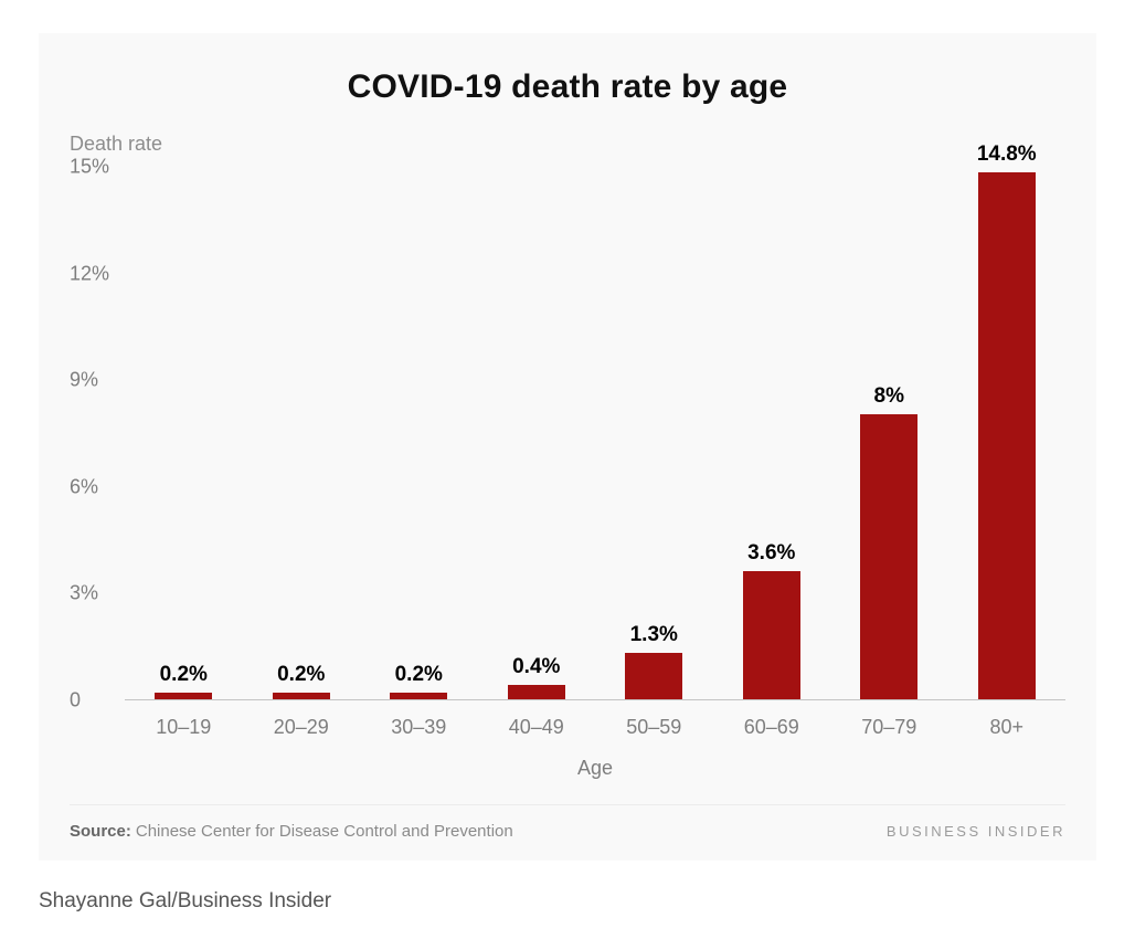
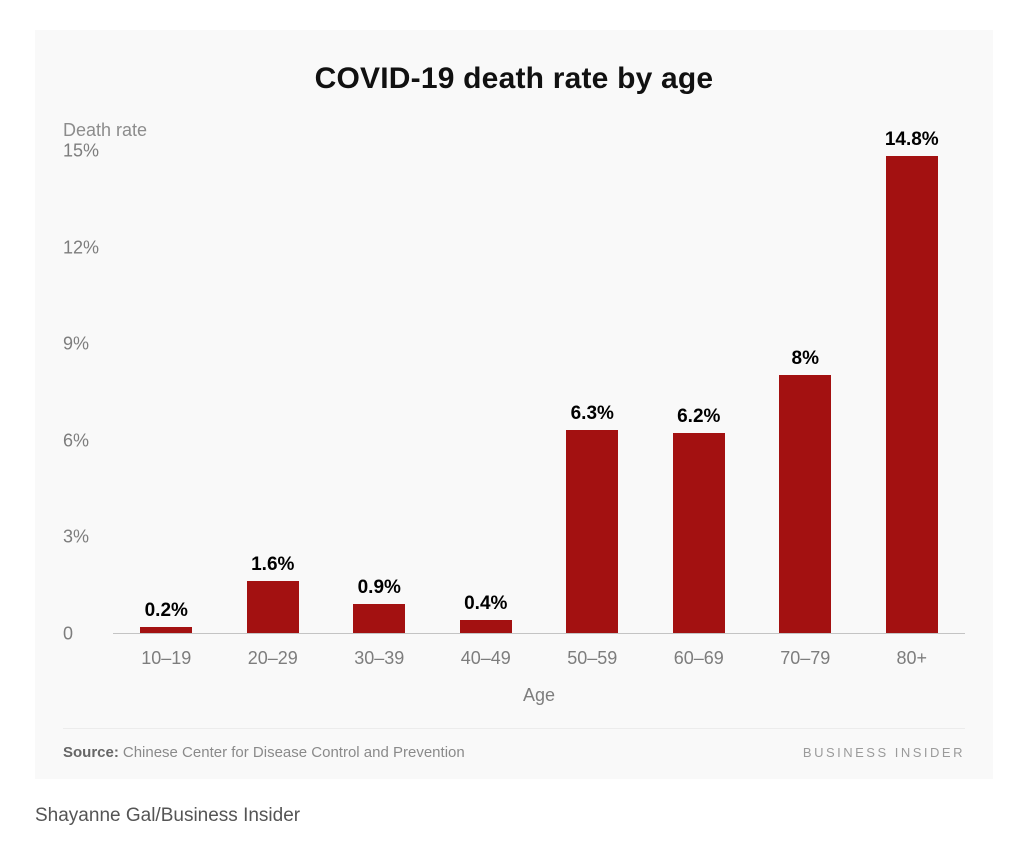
20–29: 0.2% -> 1.6%
30–39: 0.2% -> 0.9%
50–59: 1.3% -> 6.3%
60–69: 3.6% -> 6.2%
